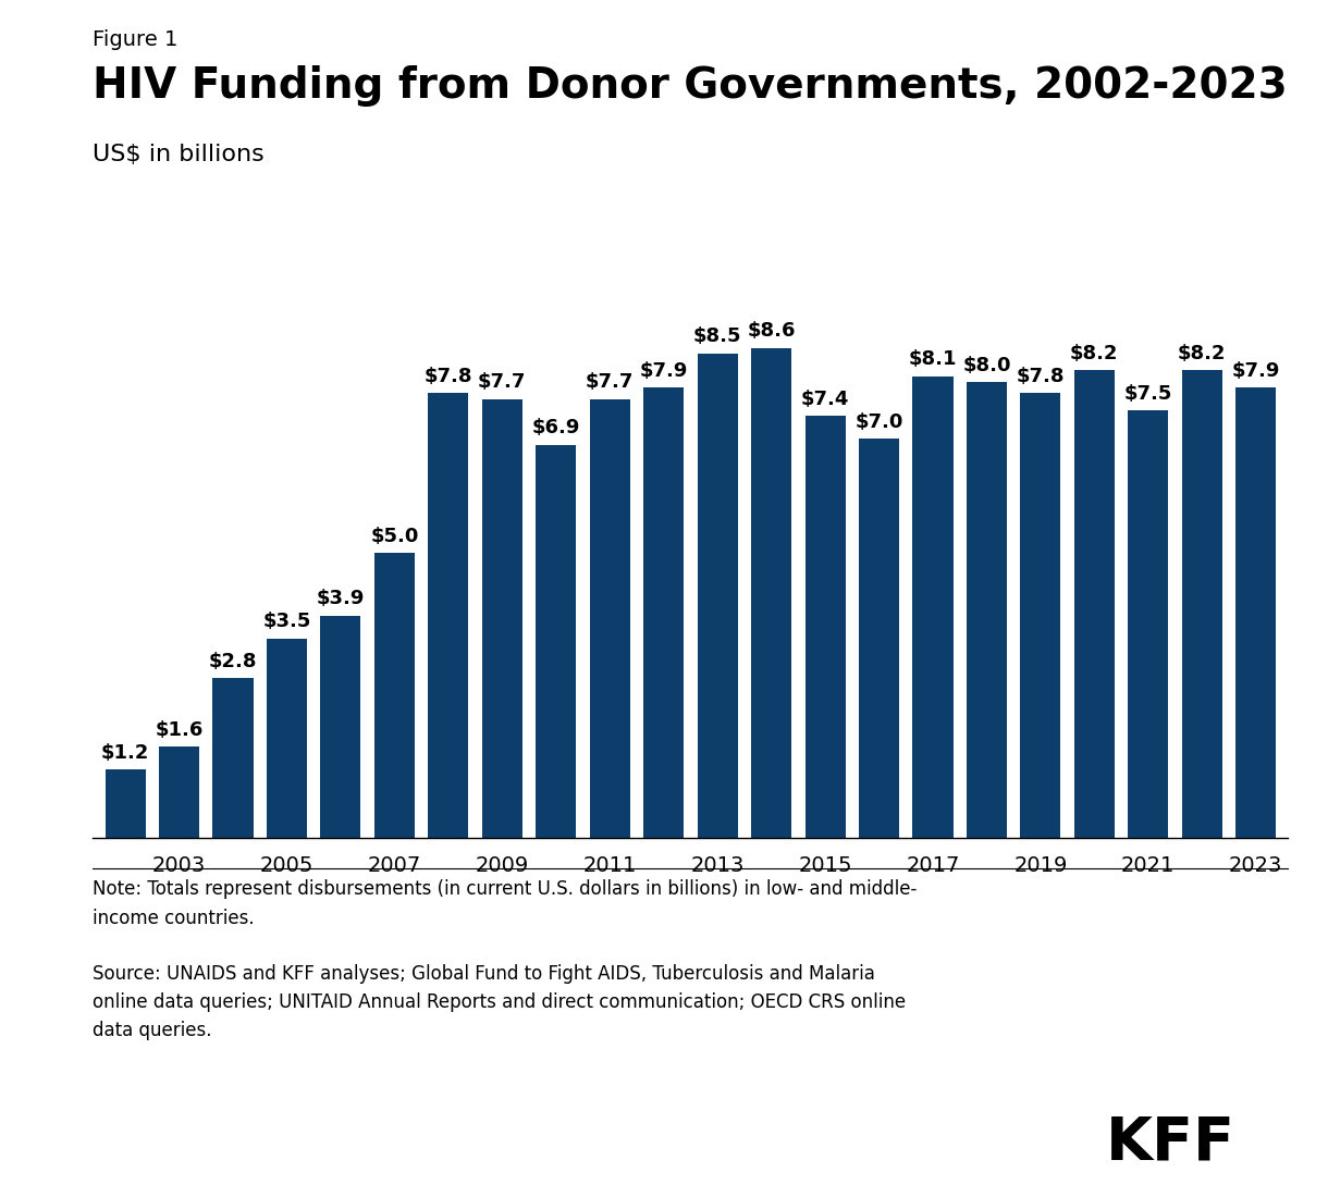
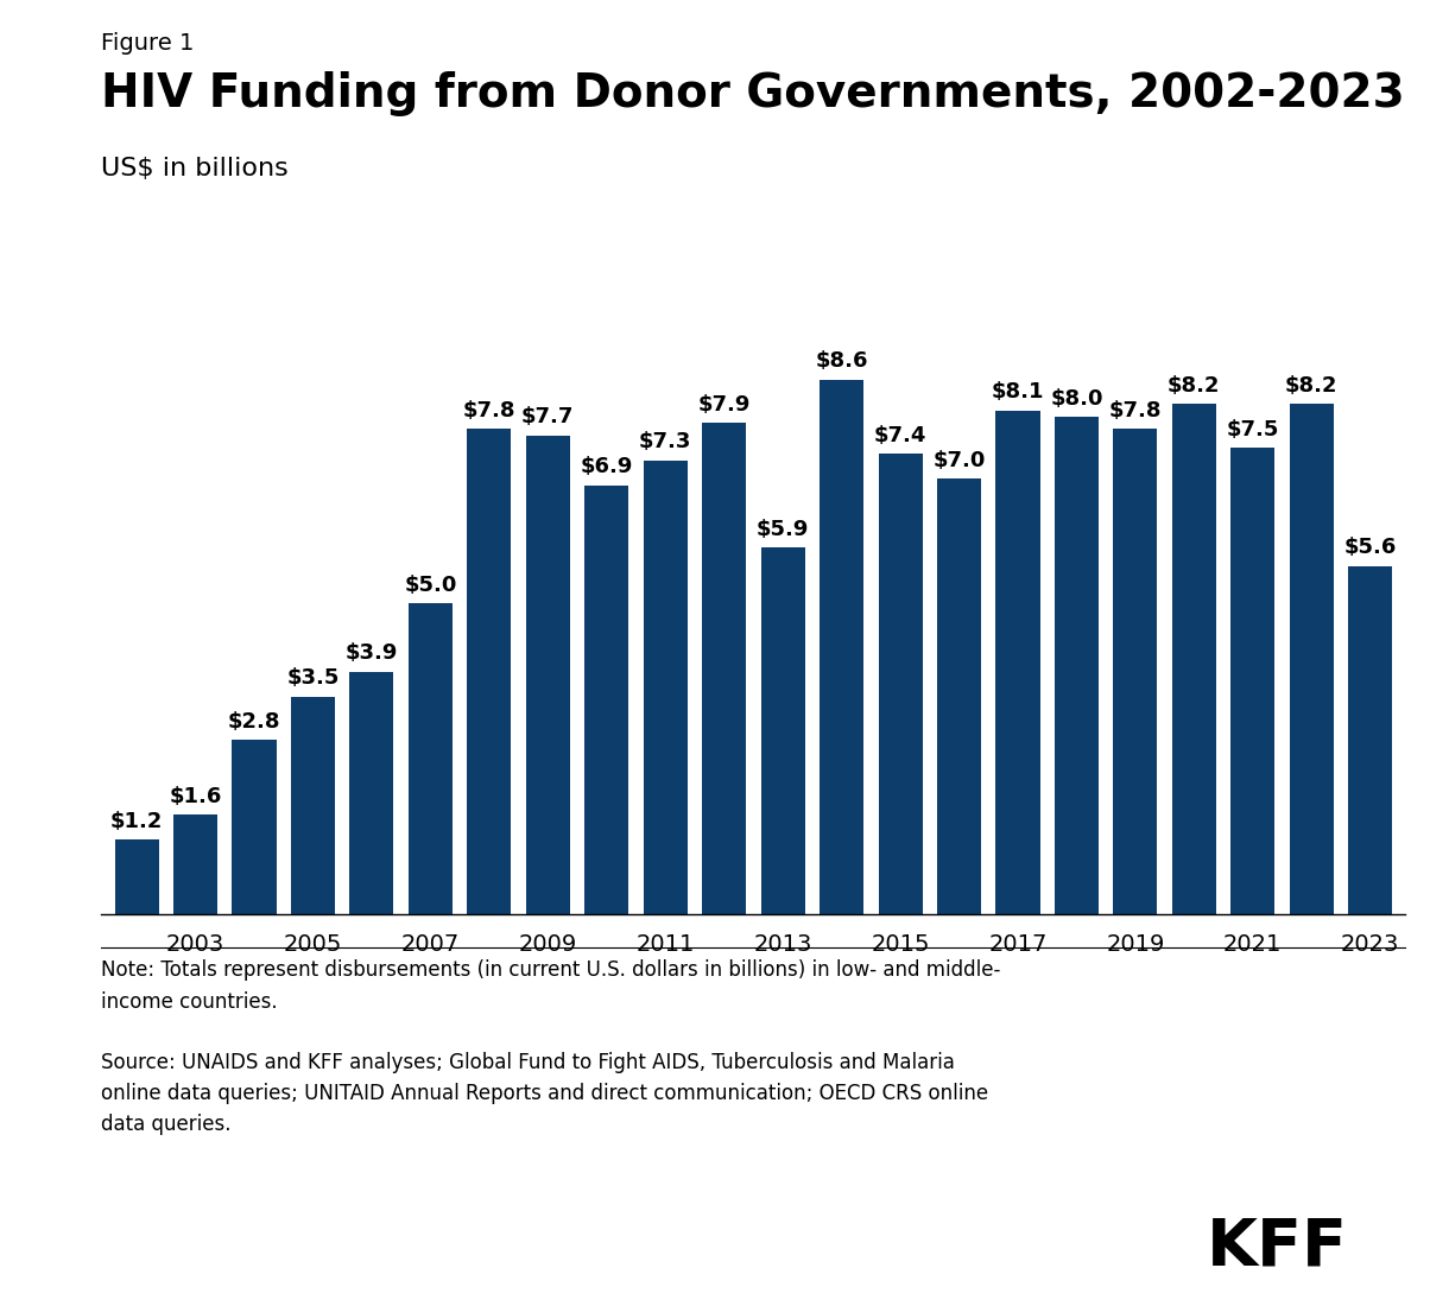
2011: $7.7 -> $7.3
2013: $8.5 -> $5.9
2023: $7.9 -> $5.6
